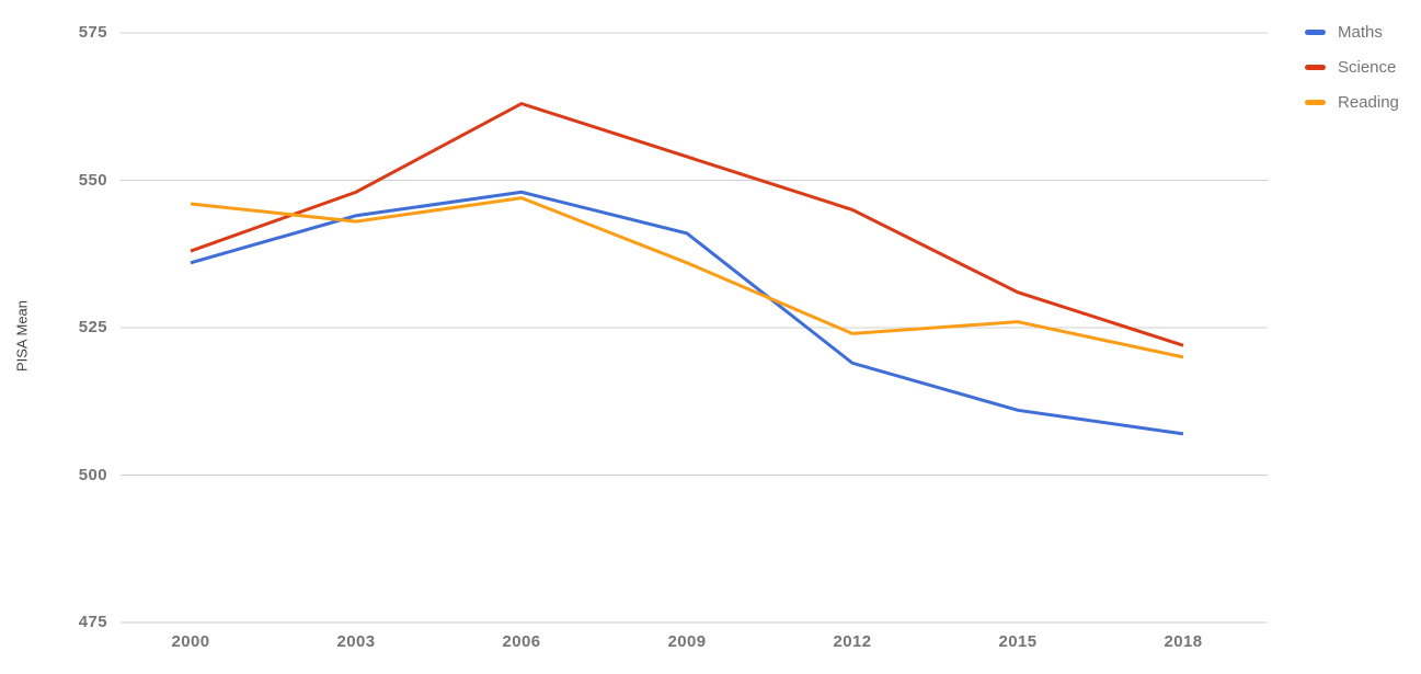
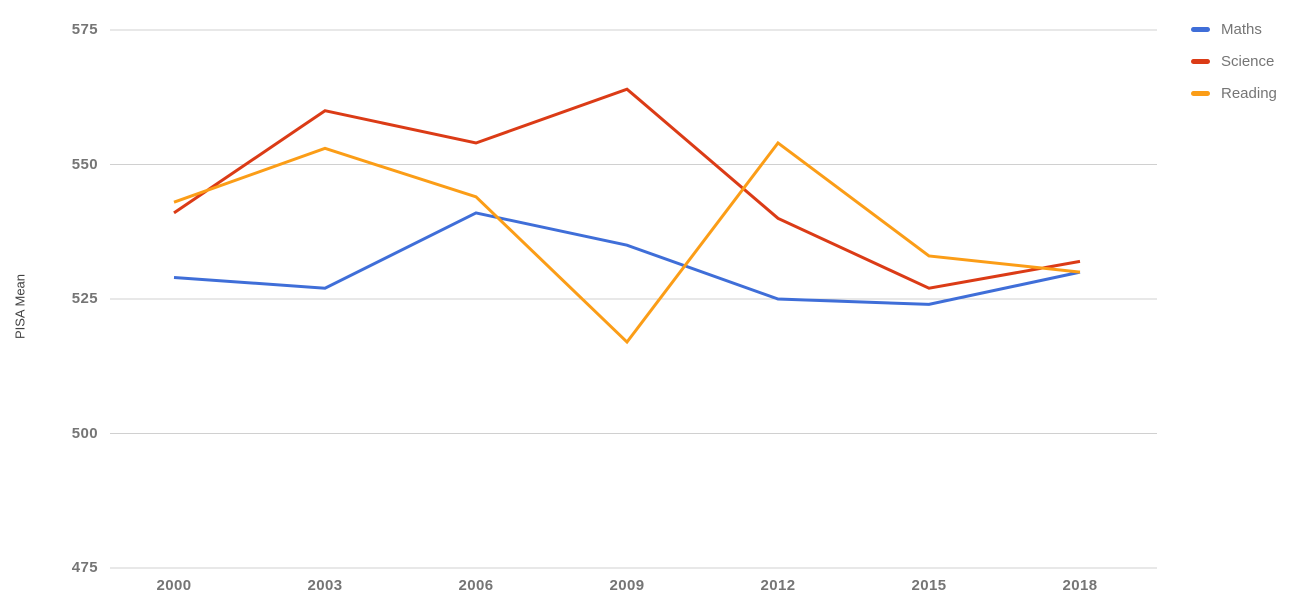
Maths/2000: 536 -> 529
Science/2000: 538 -> 541
Reading/2000: 546 -> 543
Maths/2003: 544 -> 527
Science/2003: 548 -> 560
Reading/2003: 543 -> 553
Maths/2006: 548 -> 541
Science/2006: 563 -> 554
Reading/2006: 547 -> 544
Maths/2009: 541 -> 535
Science/2009: 554 -> 564
Reading/2009: 536 -> 517
Maths/2012: 519 -> 525
Science/2012: 545 -> 540
Reading/2012: 524 -> 554
Maths/2015: 511 -> 524
Science/2015: 531 -> 527
Reading/2015: 526 -> 533
Maths/2018: 507 -> 530
Science/2018: 522 -> 532
Reading/2018: 520 -> 530
